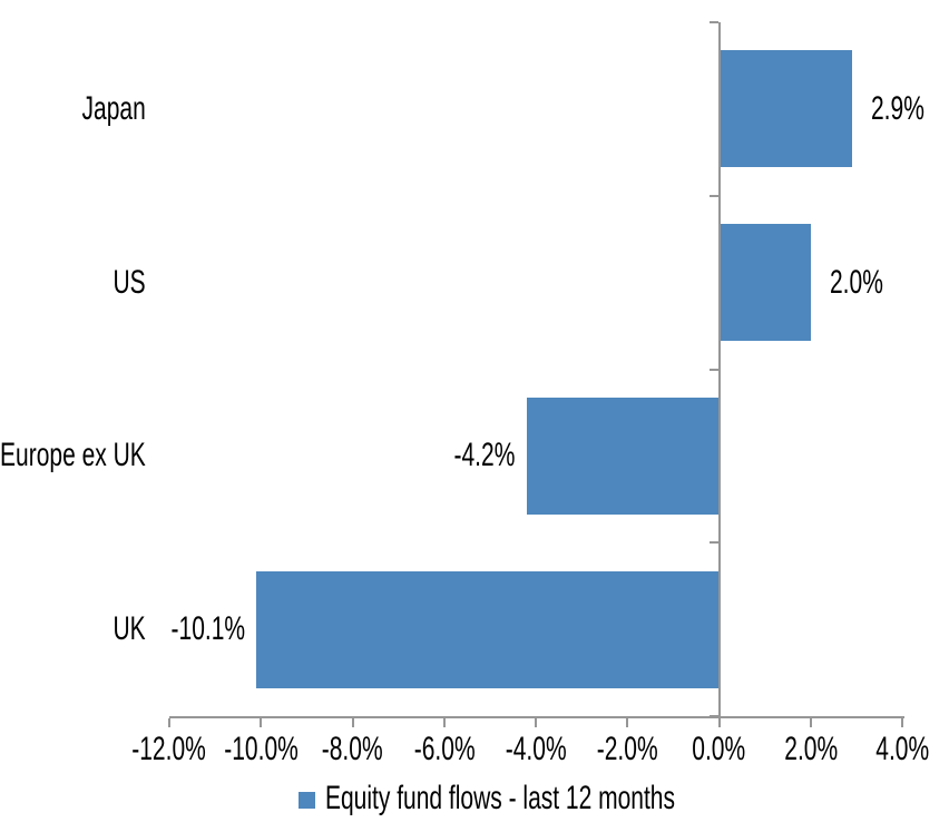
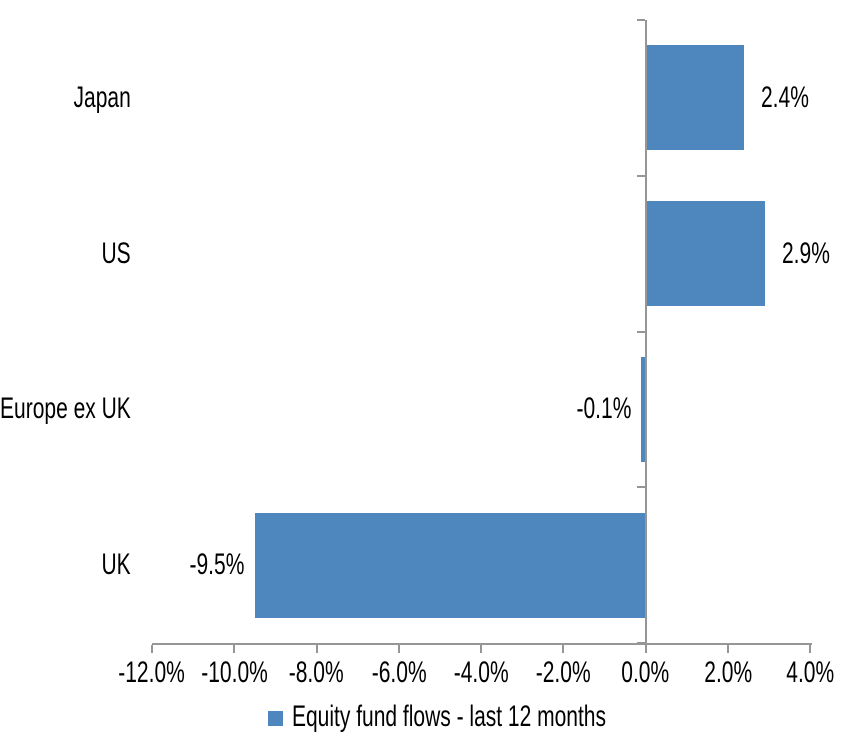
Japan: 2.9% -> 2.4%
US: 2.0% -> 2.9%
Europe ex UK: -4.2% -> -0.1%
UK: -10.1% -> -9.5%
